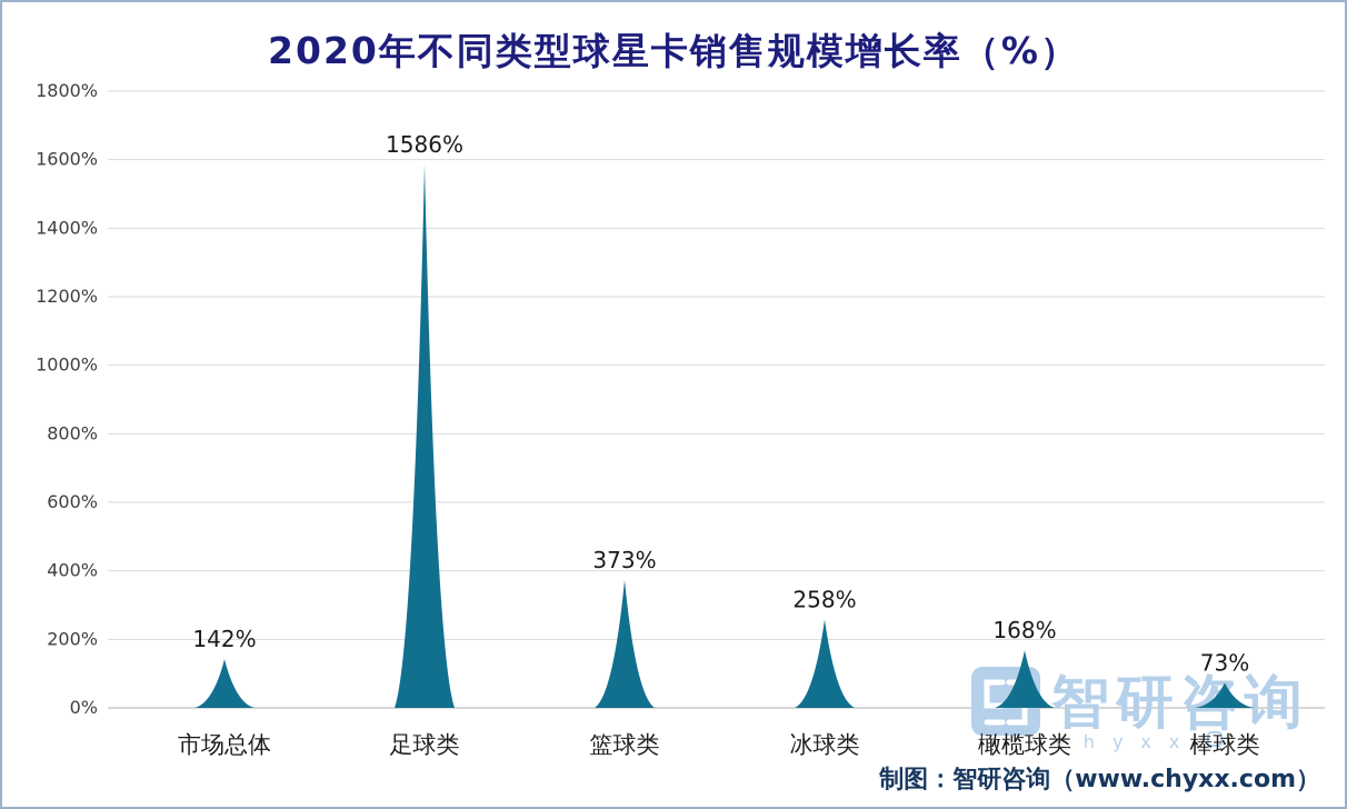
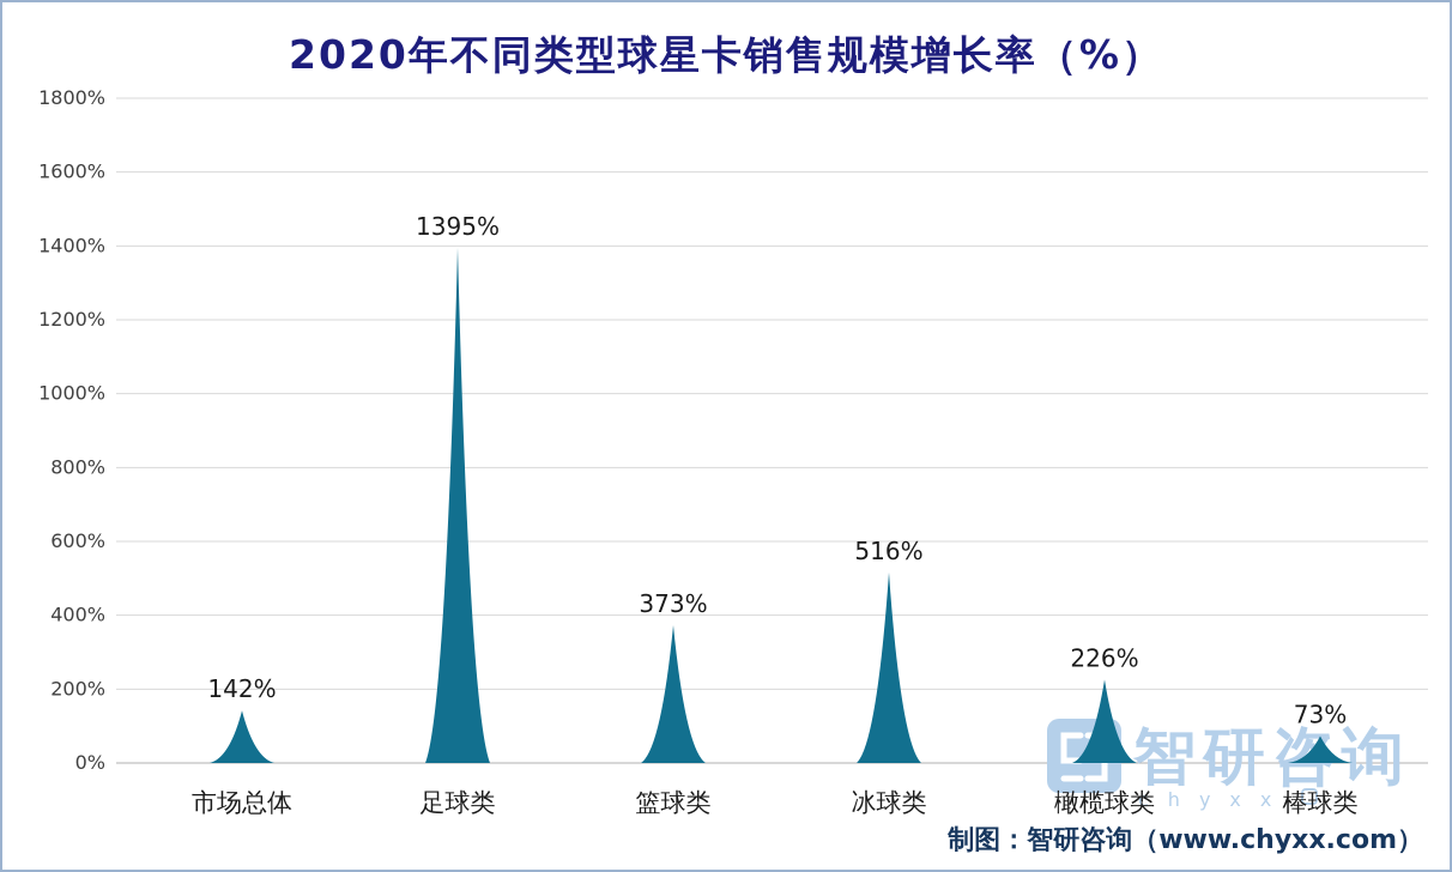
足球类: 1586% -> 1395%
冰球类: 258% -> 516%
橄榄球类: 168% -> 226%
